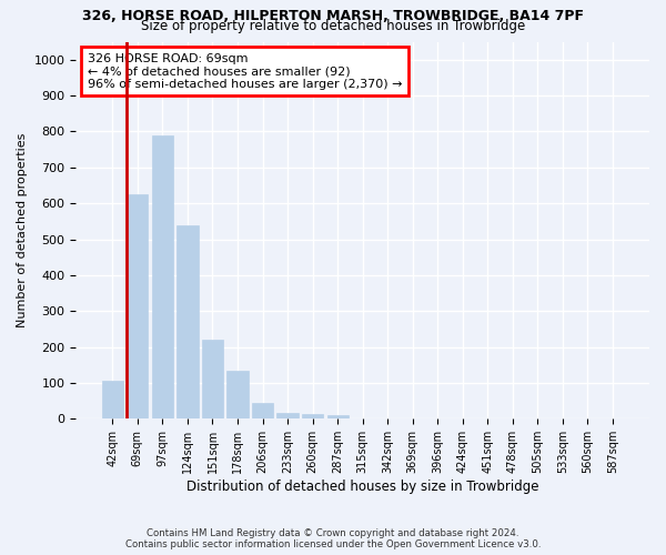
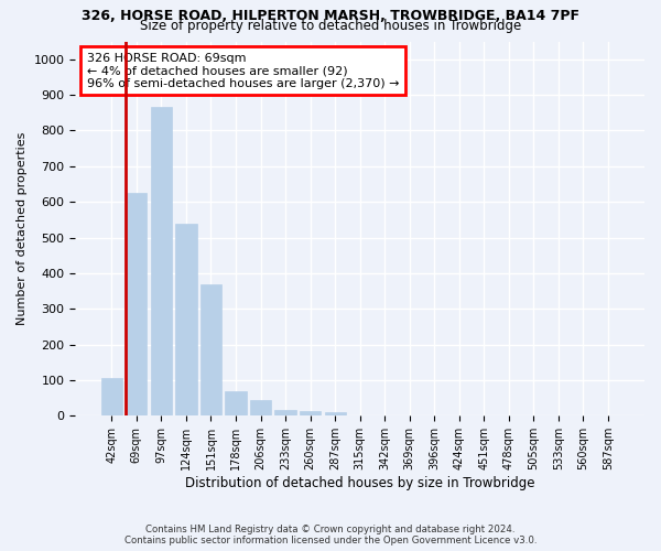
97sqm: 790 -> 865
151sqm: 220 -> 370
178sqm: 135 -> 70
